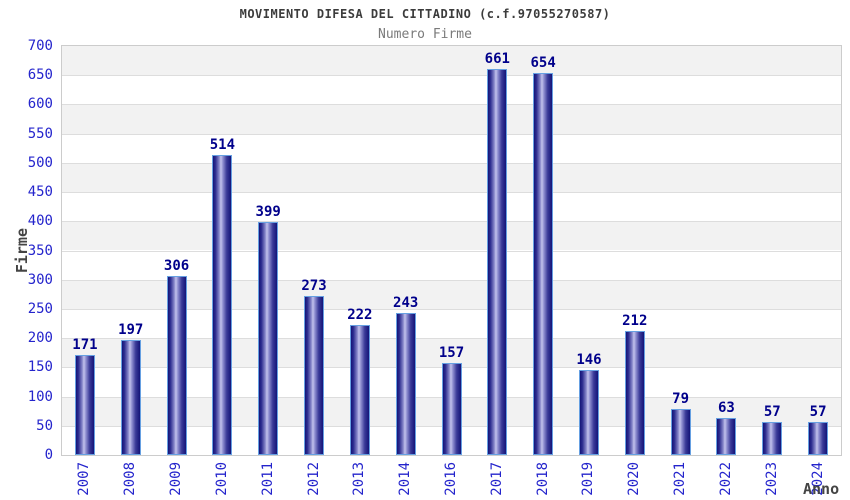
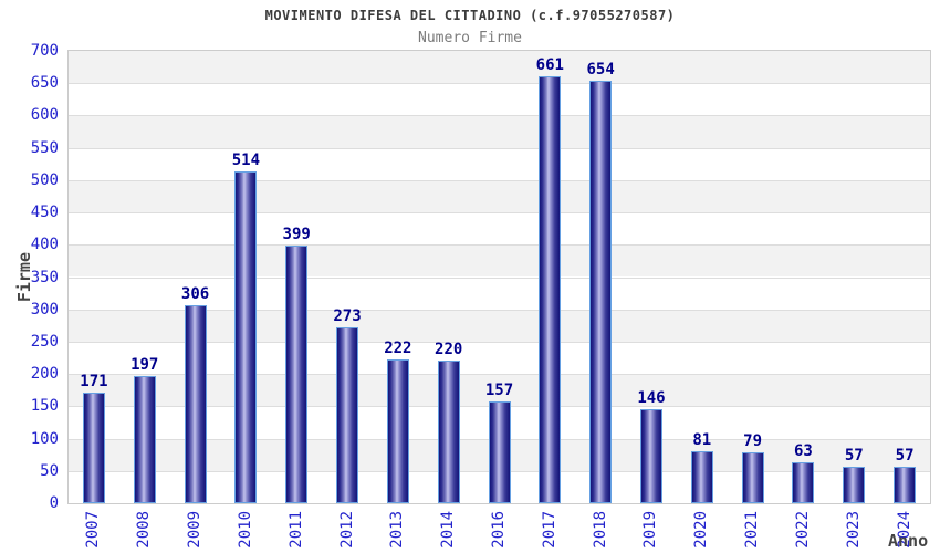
2014: 243 -> 220
2020: 212 -> 81
